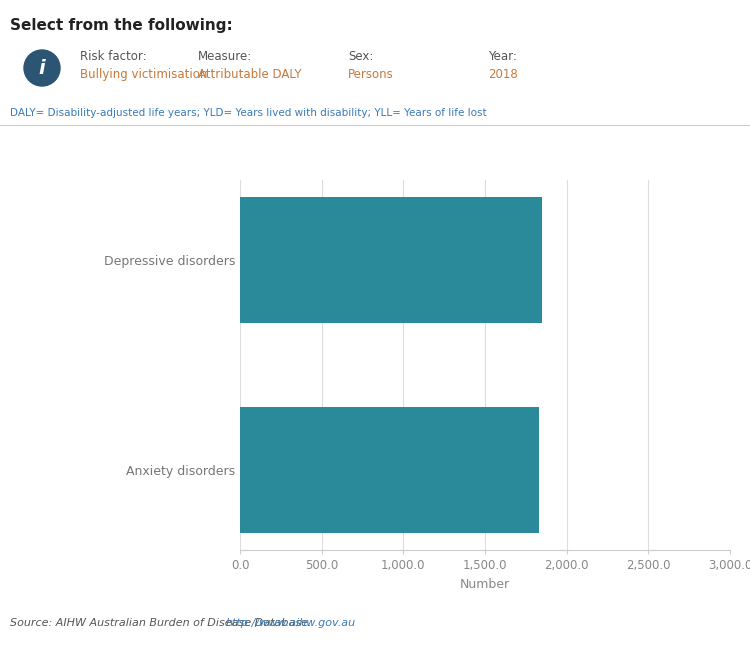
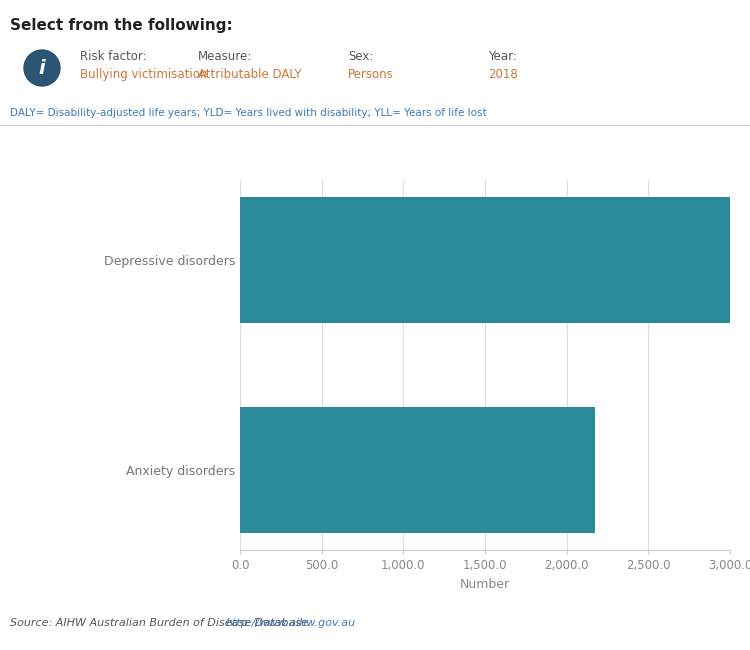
Depressive disorders: 1,850 -> 3,000
Anxiety disorders: 1,830 -> 2,180
